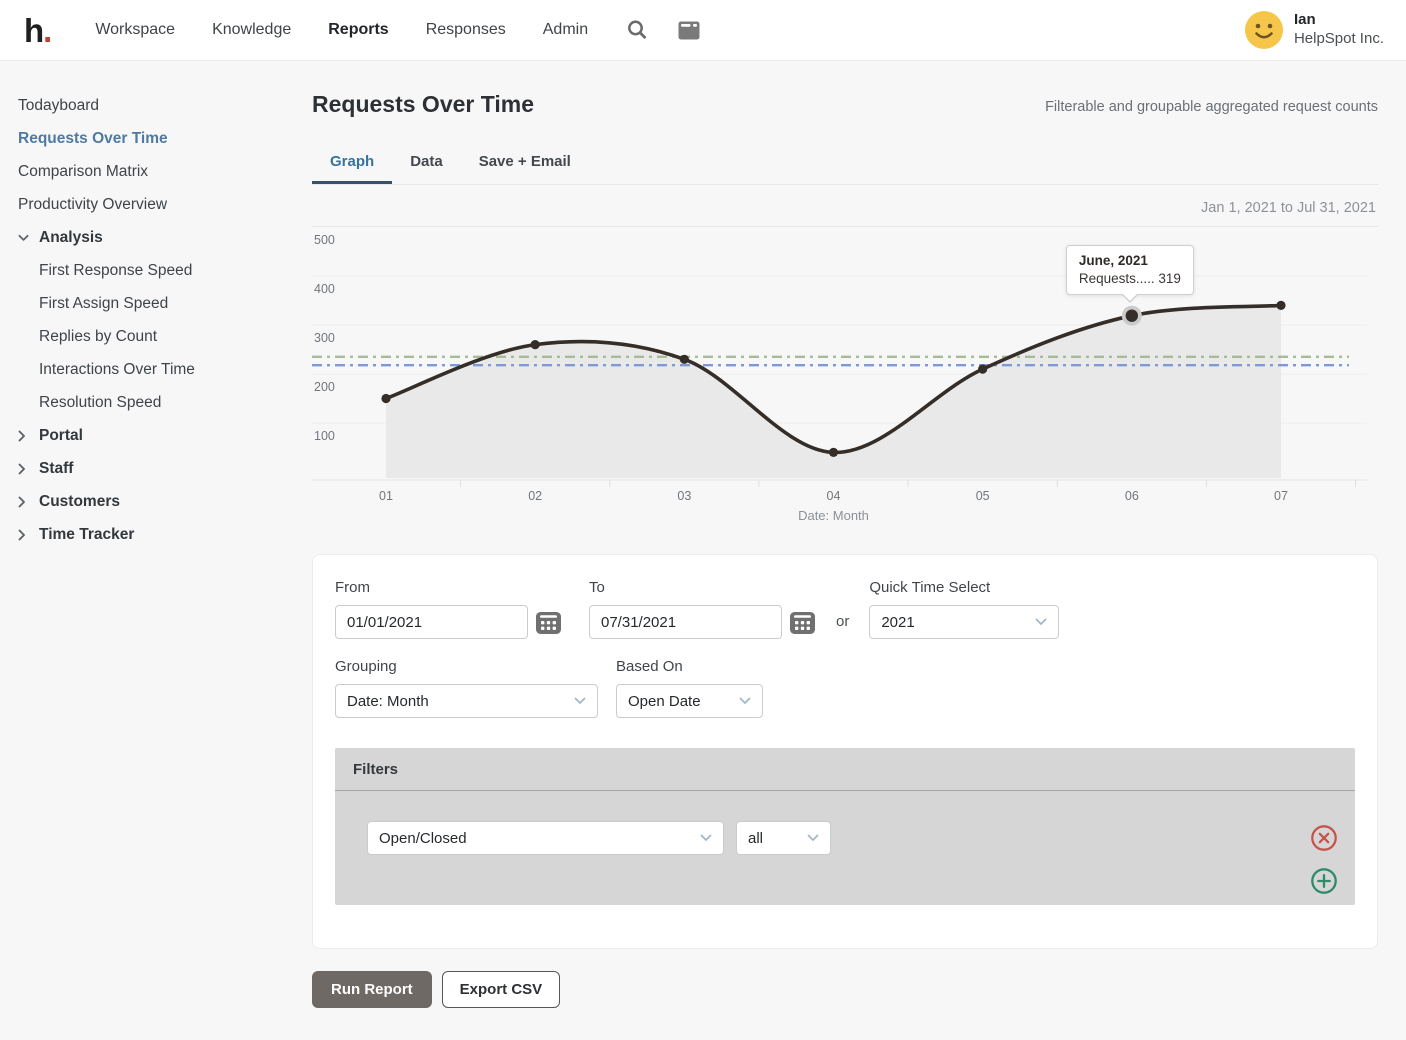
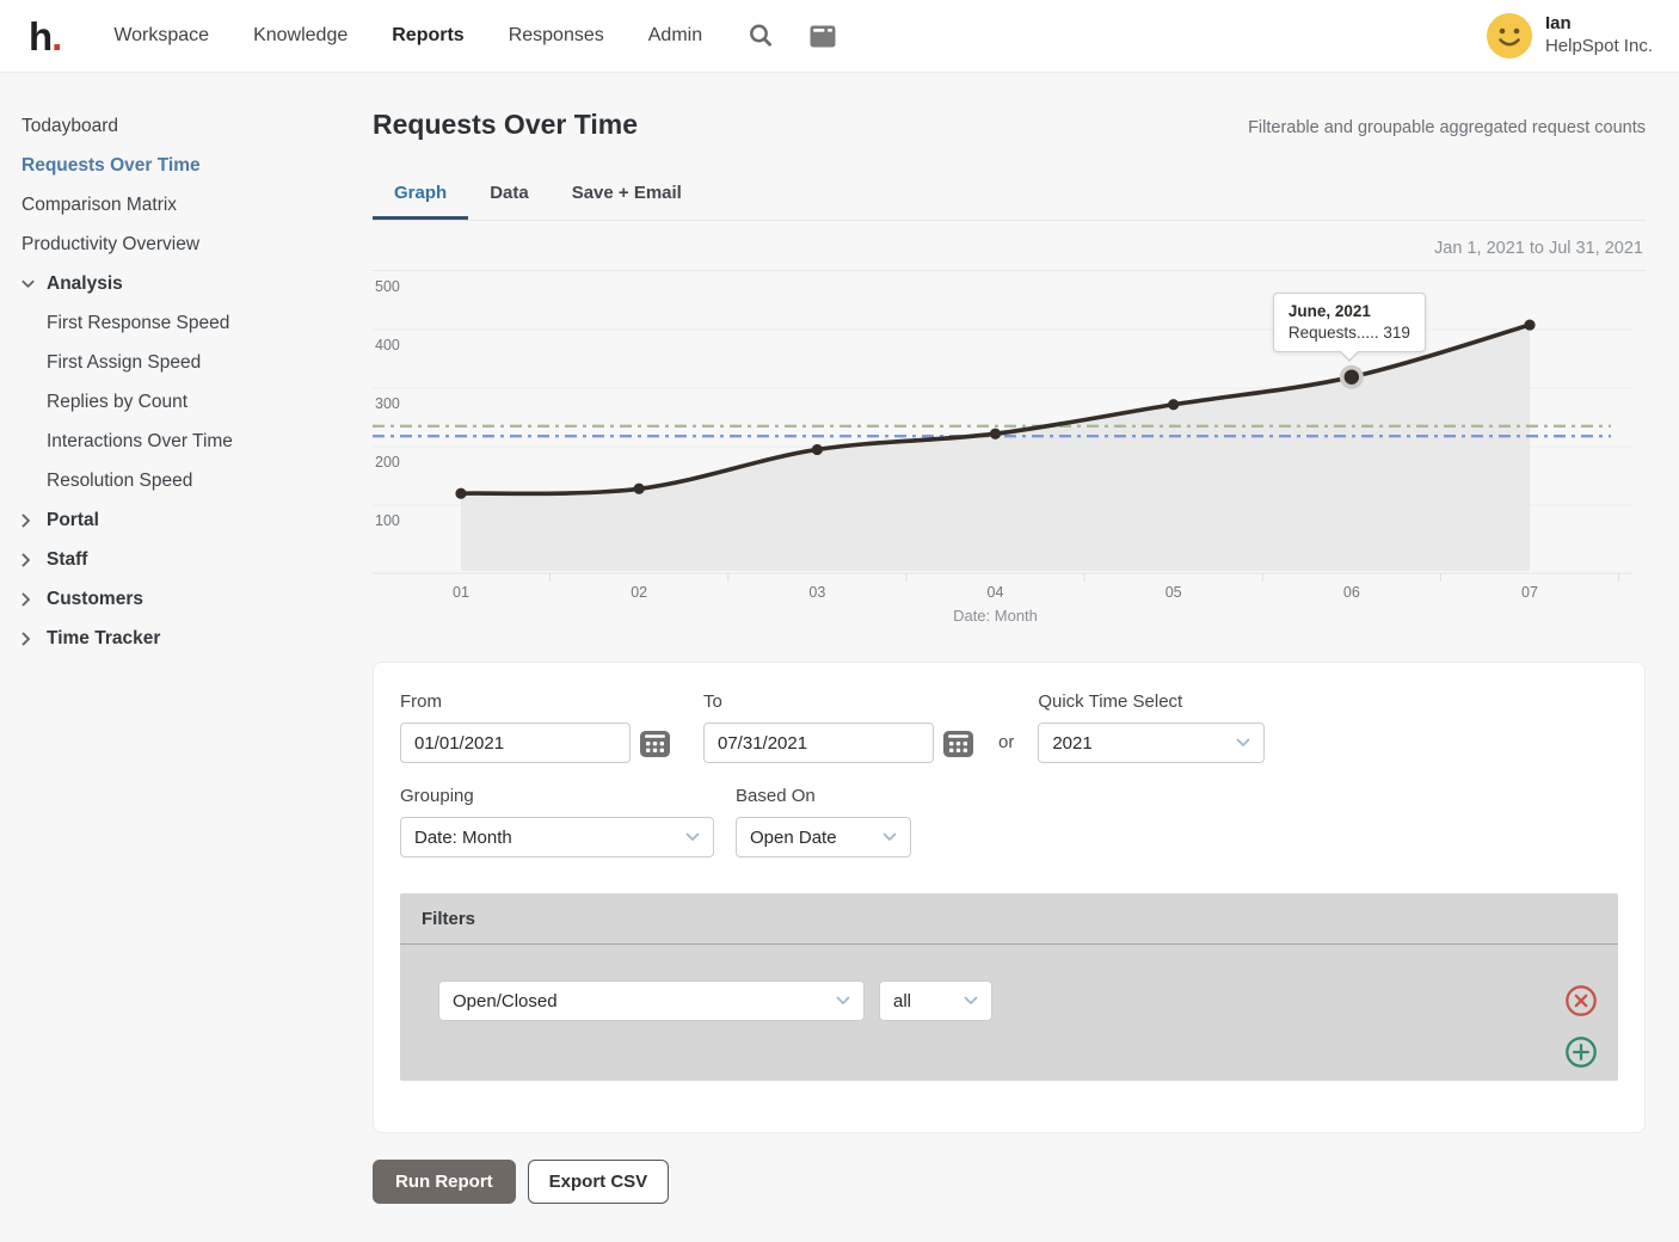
01: 150 -> 120
02: 260 -> 130
03: 230 -> 200
04: 40 -> 220
05: 210 -> 270
07: 340 -> 410
